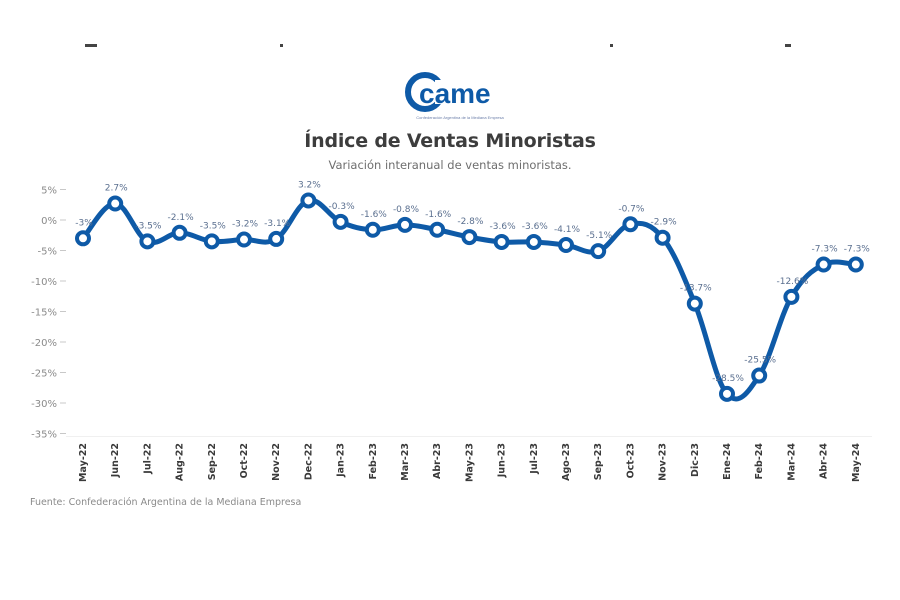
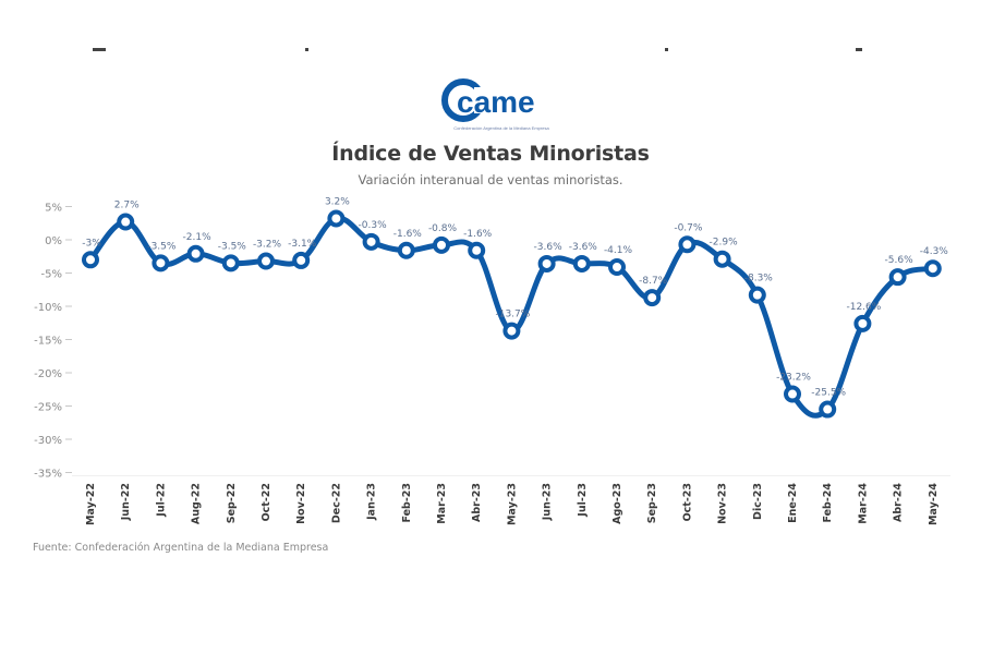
May-23: -2.8% -> -13.7%
Sep-23: -5.1% -> -8.7%
Dic-23: -13.7% -> -8.3%
Ene-24: -28.5% -> -23.2%
Abr-24: -7.3% -> -5.6%
May-24: -7.3% -> -4.3%
